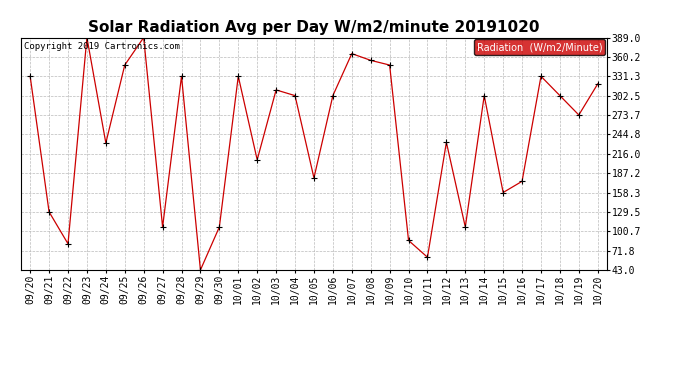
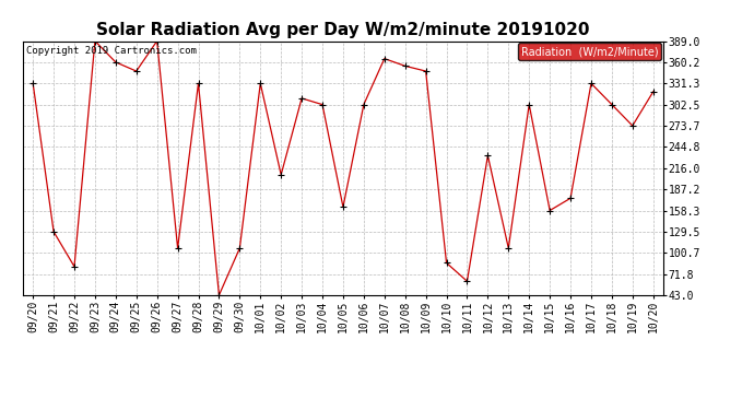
09/24: 232 -> 360
10/05: 180 -> 163
